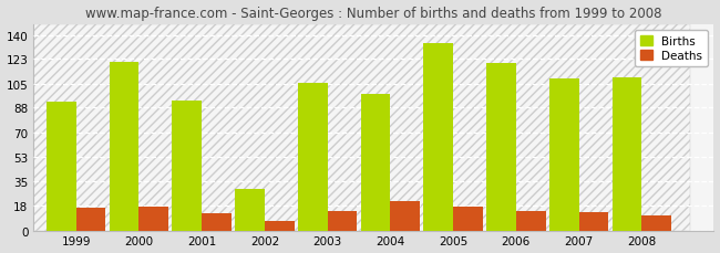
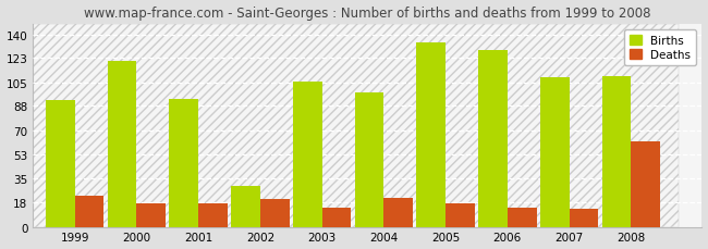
Deaths/1999: 16 -> 23
Deaths/2001: 12 -> 17
Deaths/2002: 7 -> 20
Births/2006: 120 -> 129
Deaths/2008: 11 -> 62
